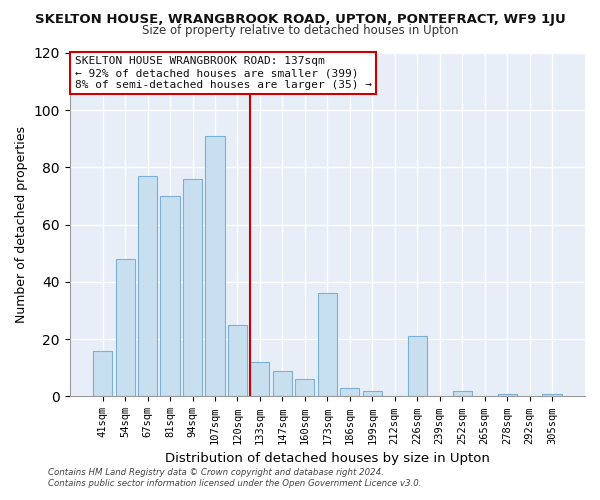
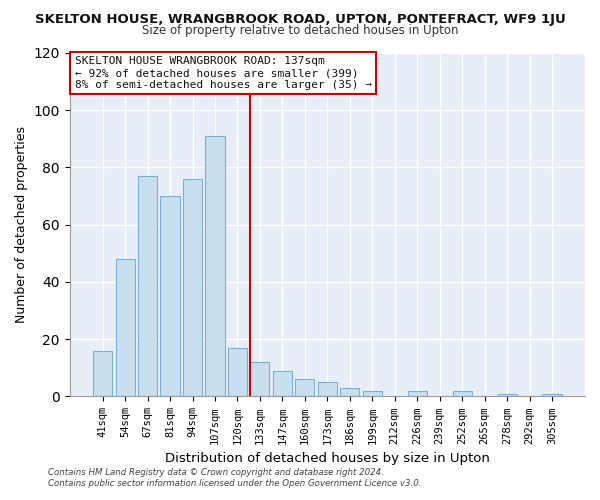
120sqm: 25 -> 17
173sqm: 36 -> 5
226sqm: 21 -> 2
